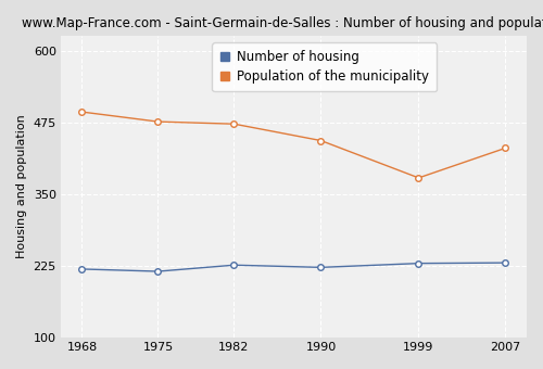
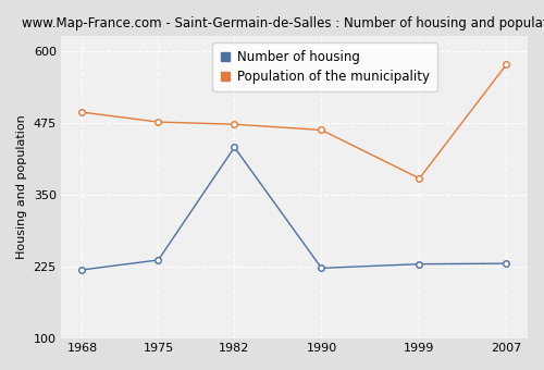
Number of housing/1975: 215 -> 236
Number of housing/1982: 226 -> 432
Population of the municipality/1990: 443 -> 462
Population of the municipality/2007: 430 -> 576
